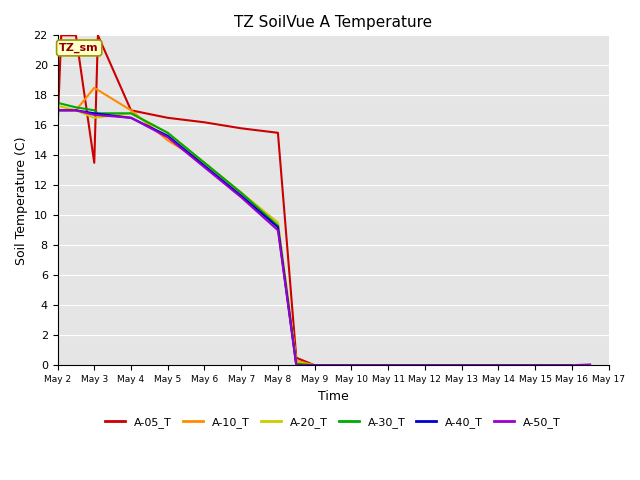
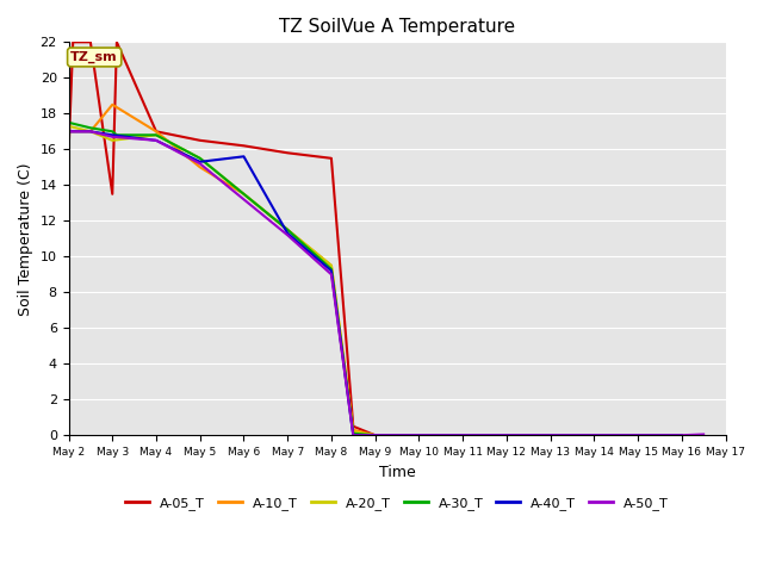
A-40_T/May 6: 13.3 -> 15.6
